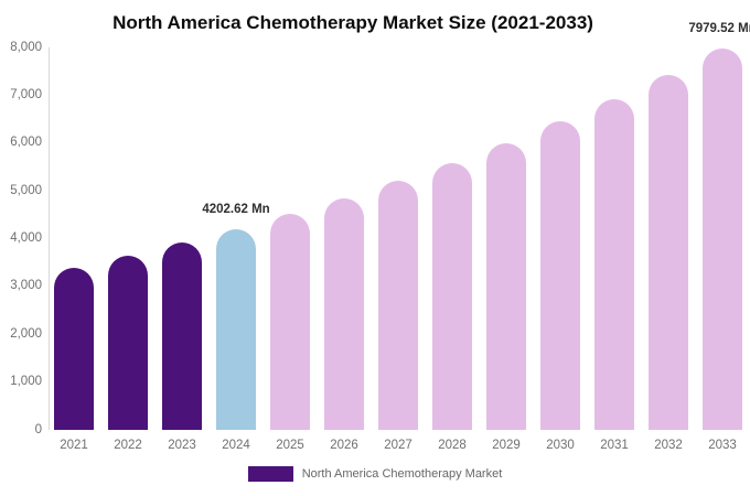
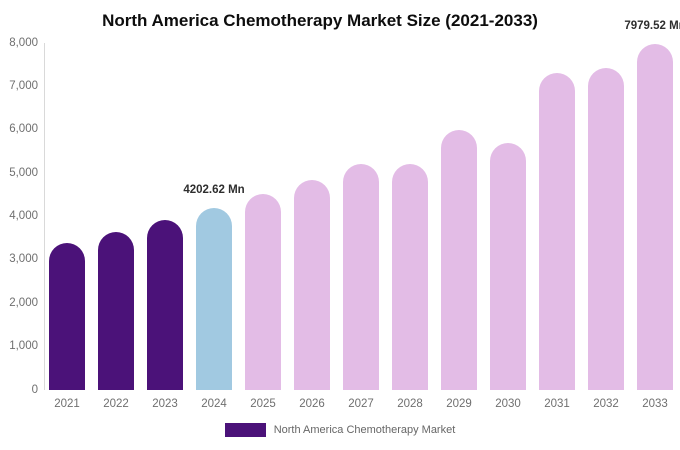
2028: 5600 -> 5200
2030: 6400 -> 5700
2031: 6900 -> 7300
